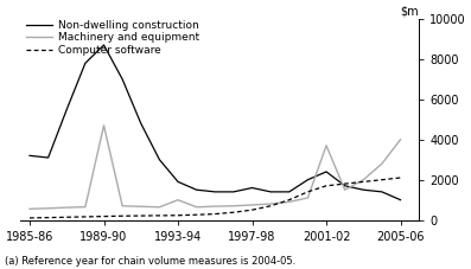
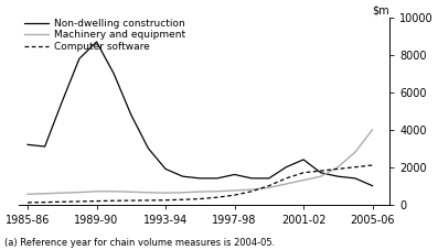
Machinery and equipment/1989-90: 4700 -> 700
Machinery and equipment/1993-94: 1000 -> 600
Machinery and equipment/2001-02: 3700 -> 1300
